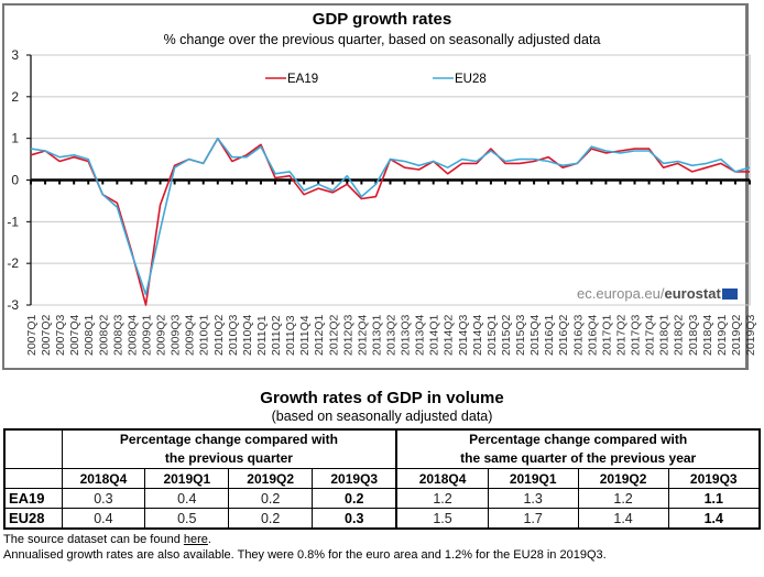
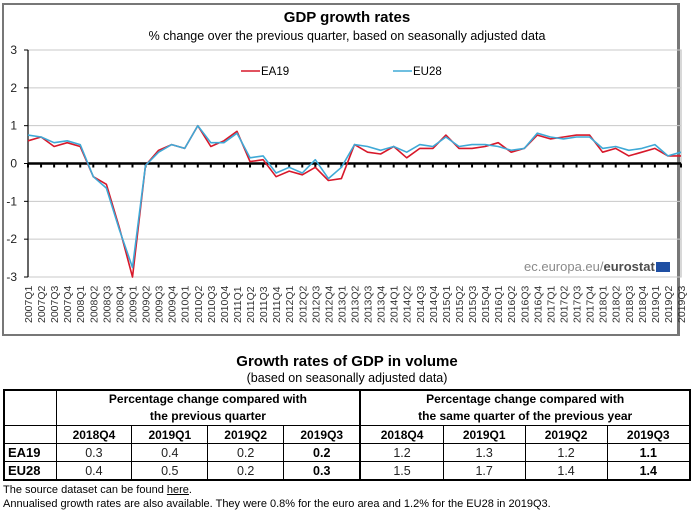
EA19/2009Q2: -0.6 -> -0.1
EU28/2009Q2: -1.2 -> -0.1
